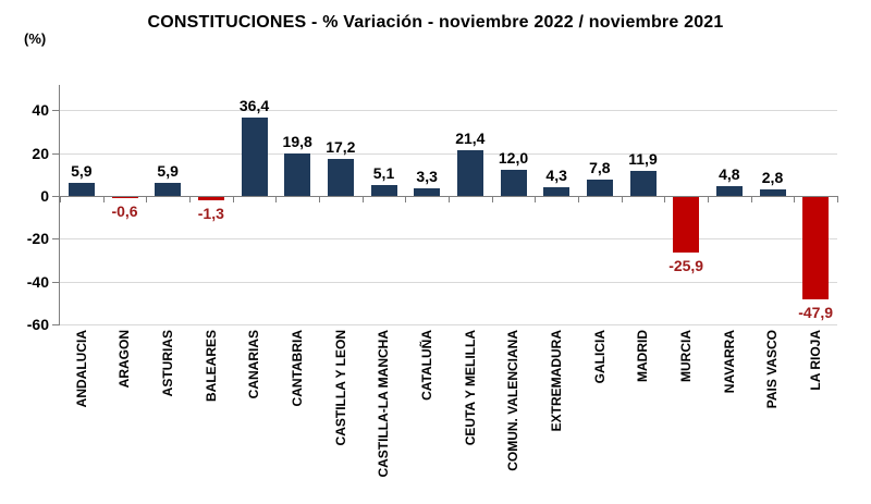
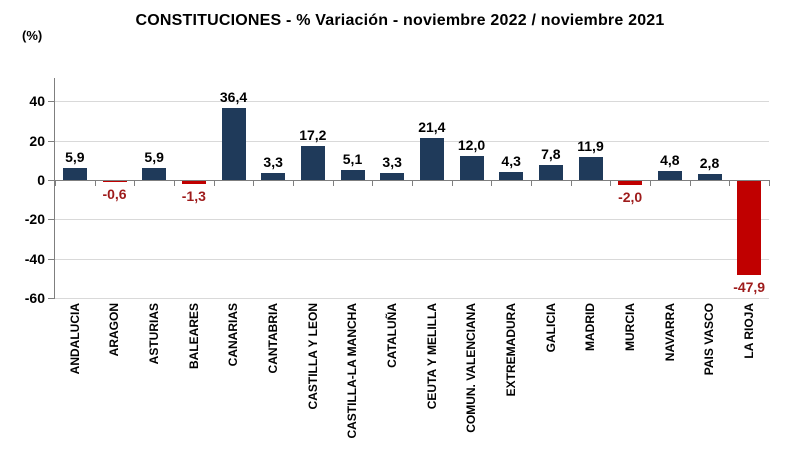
CANTABRIA: 19,8 -> 3,3
MURCIA: -25,9 -> -2,0
